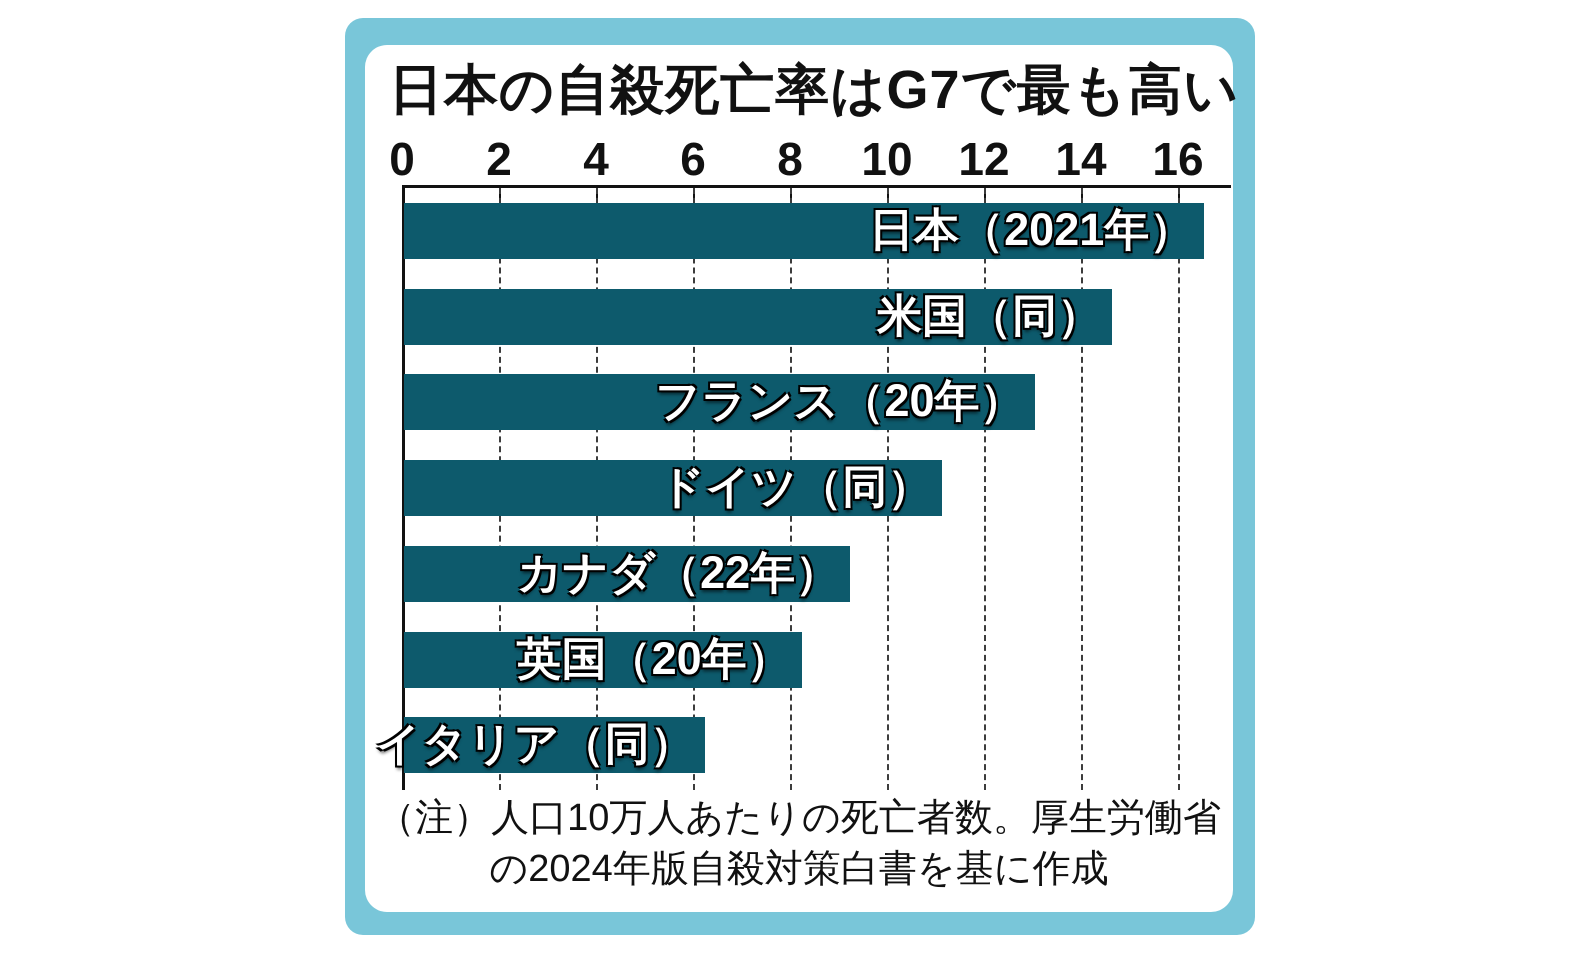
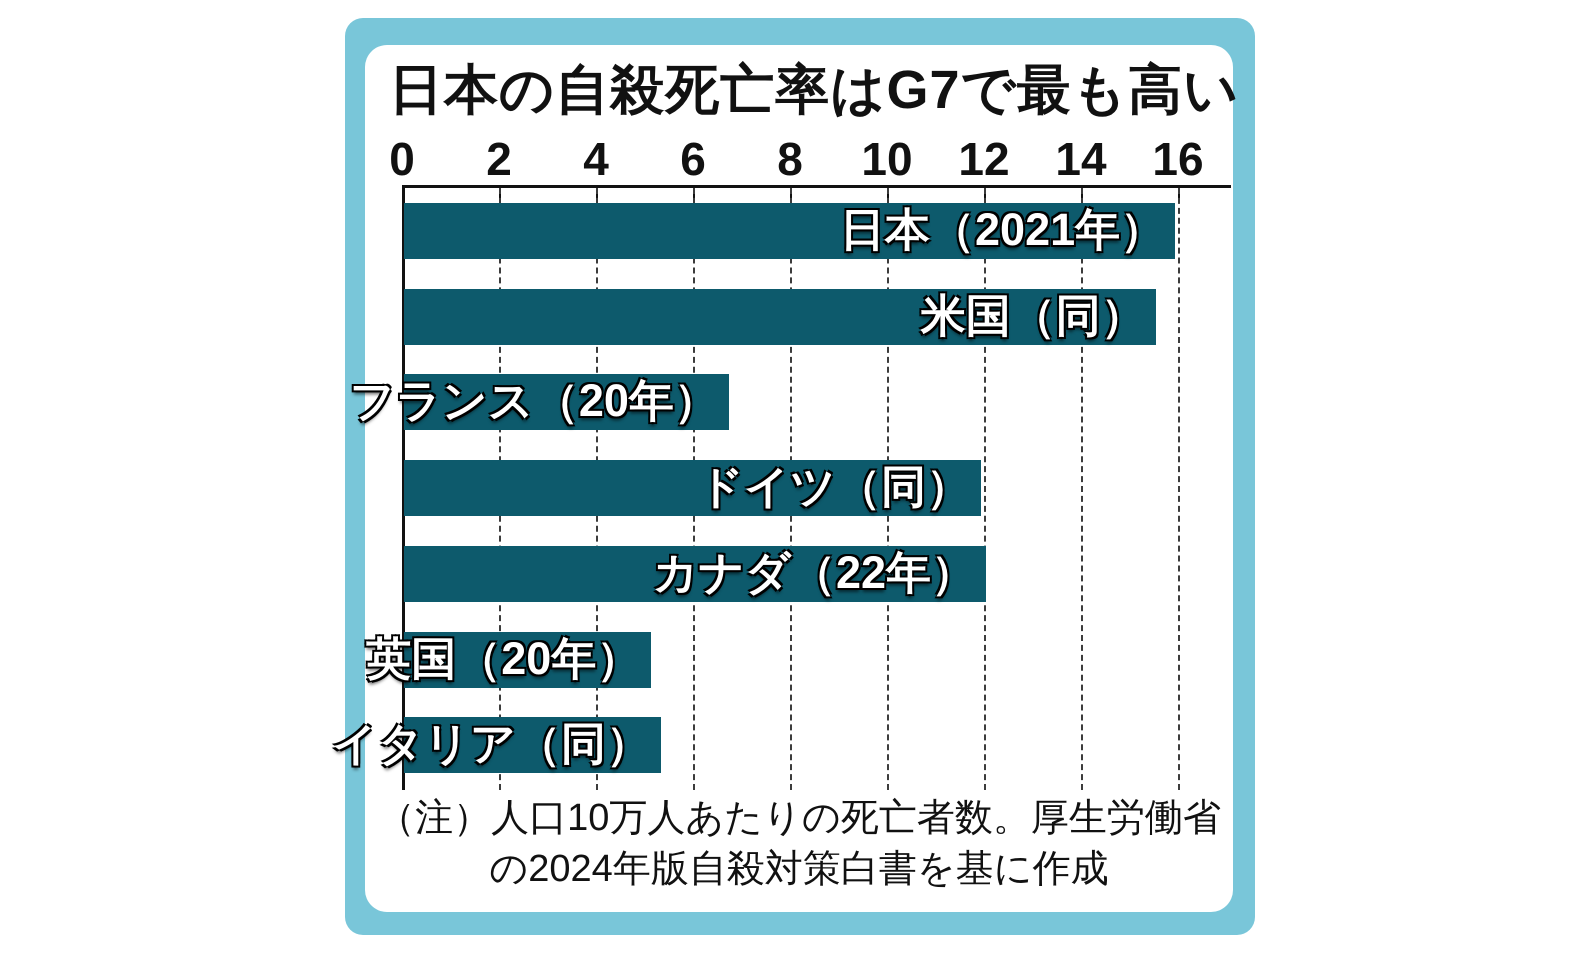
日本（2021年）: 16.5 -> 15.9
米国（同）: 14.6 -> 15.5
フランス（20年）: 13.0 -> 6.7
ドイツ（同）: 11.1 -> 11.9
カナダ（22年）: 9.2 -> 12.0
英国（20年）: 8.2 -> 5.1
イタリア（同）: 6.2 -> 5.3
